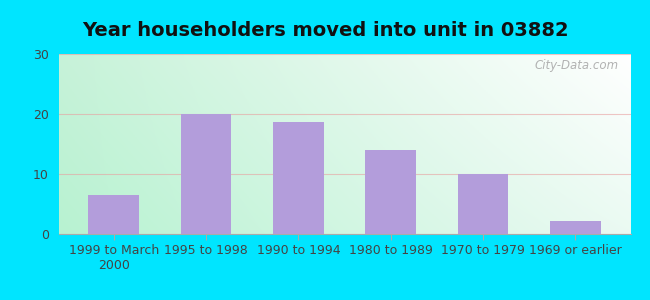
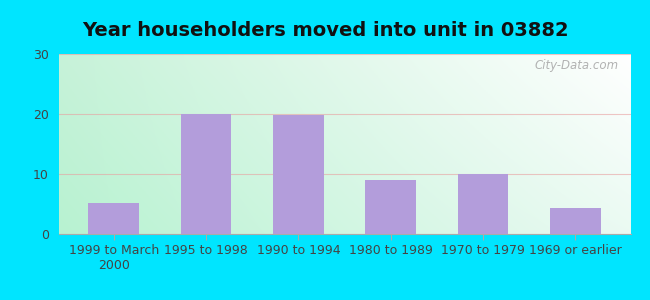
1999 to March 2000: 6.5 -> 5.2
1990 to 1994: 18.7 -> 19.8
1980 to 1989: 14.0 -> 9.0
1969 or earlier: 2.2 -> 4.4
